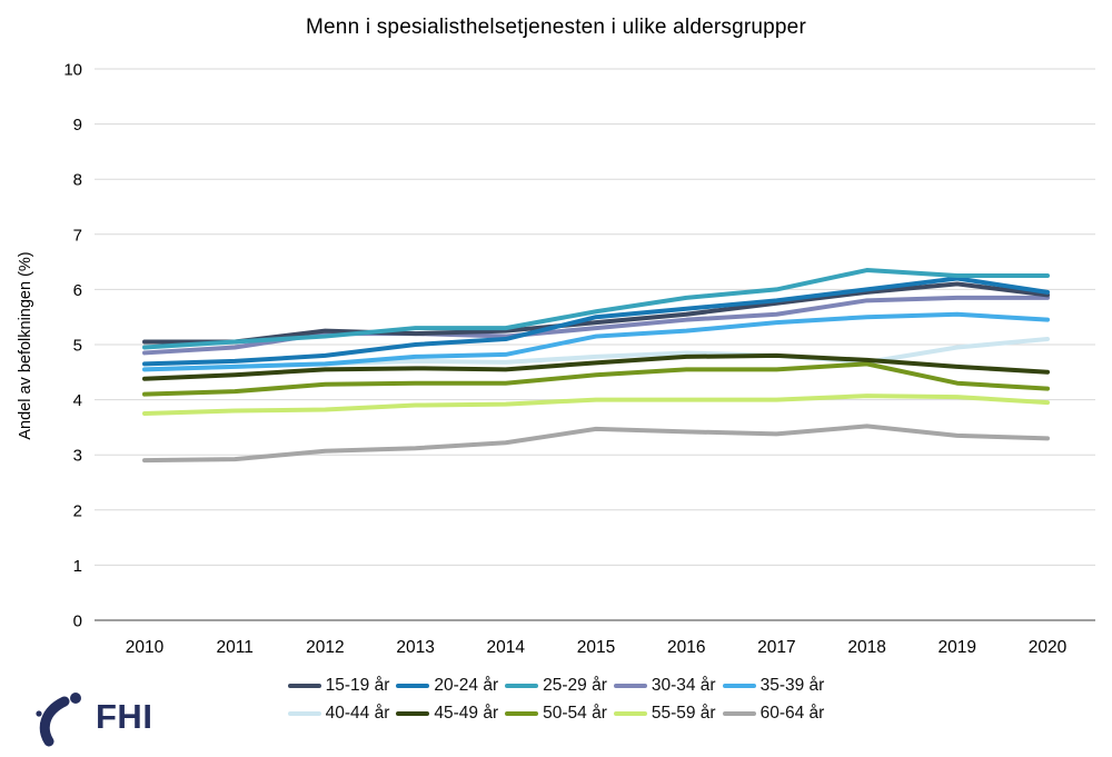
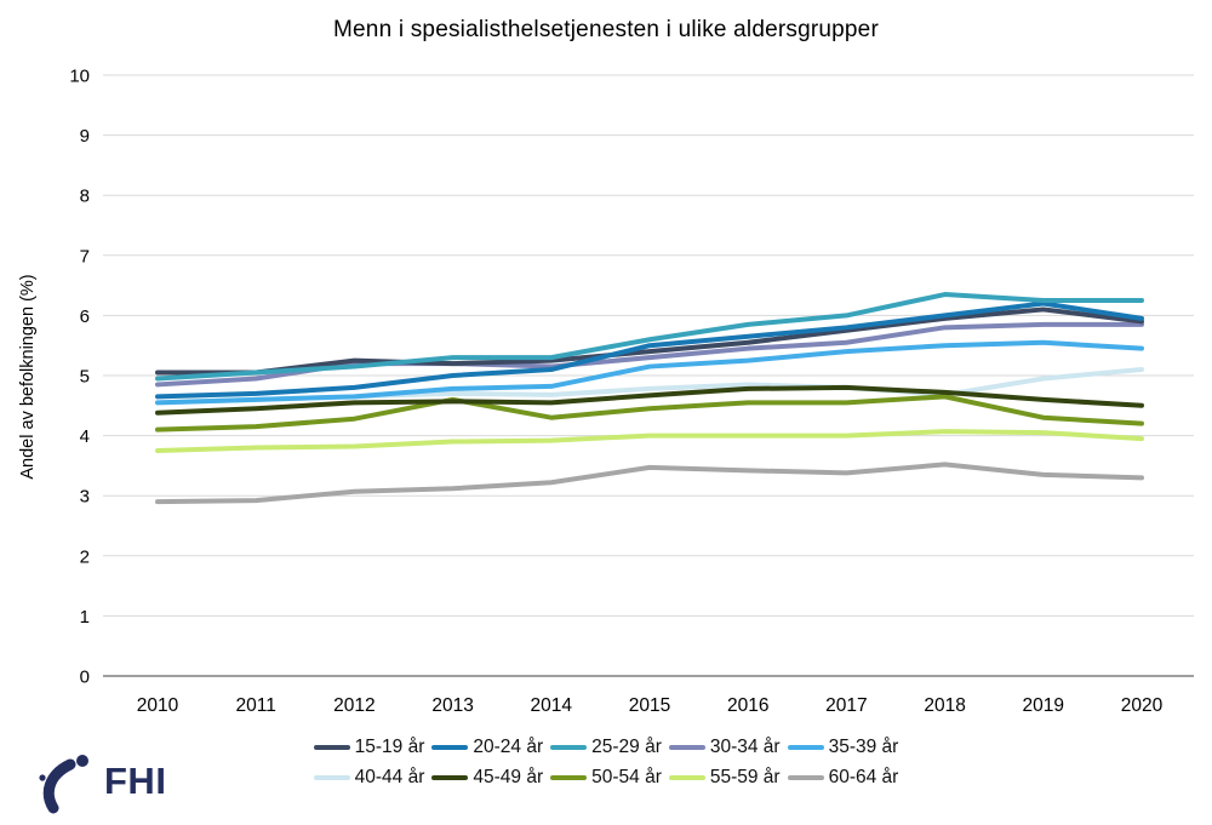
50-54 år/2013: 4.3 -> 4.6
